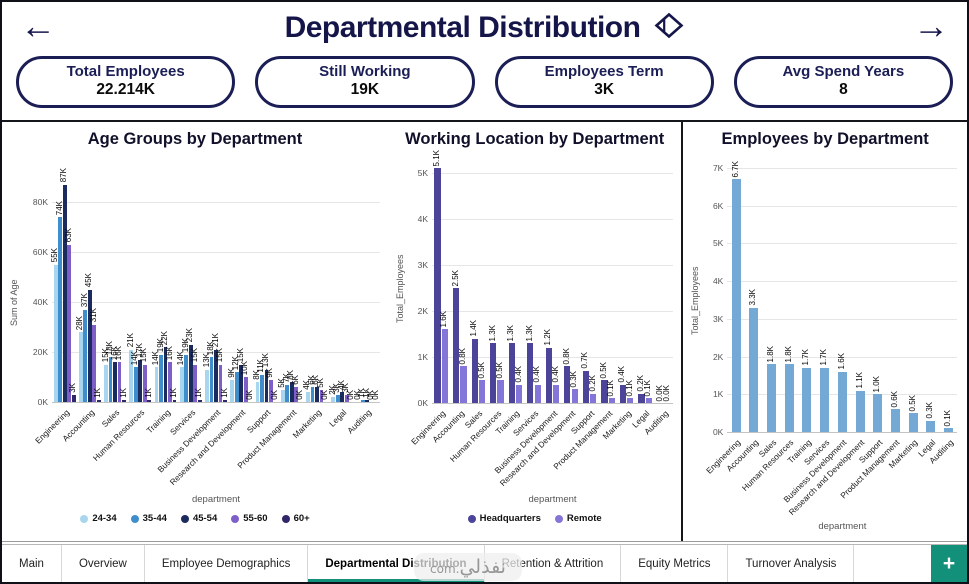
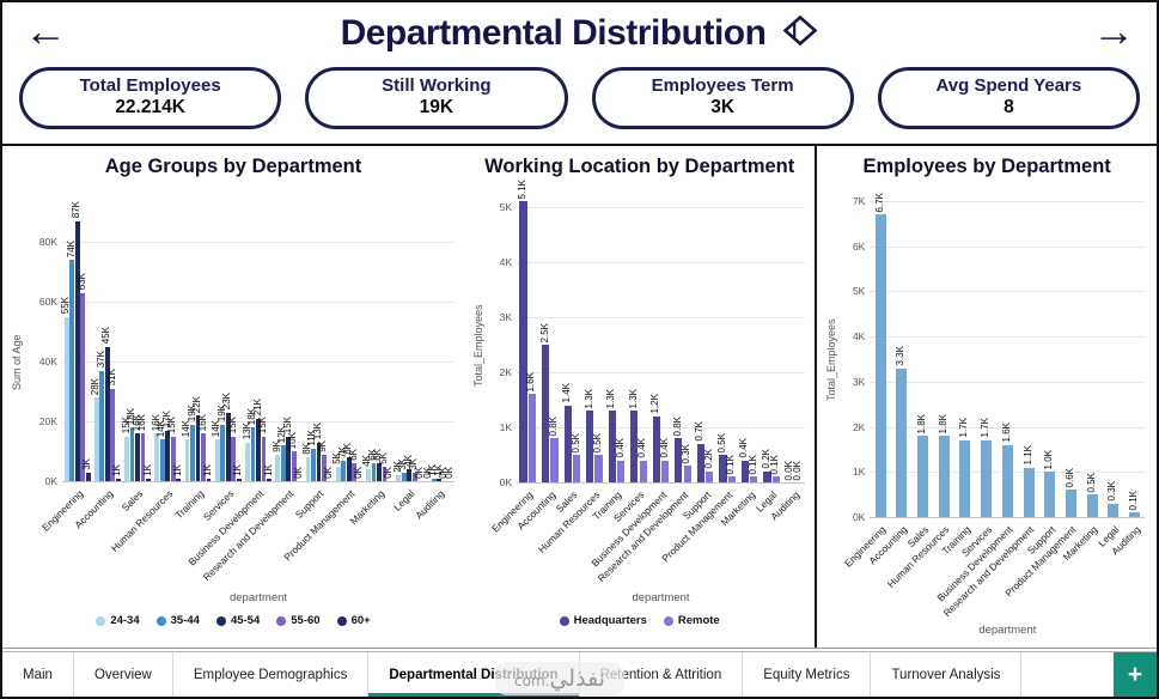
Age Groups by Department/24-34/Human Resources: 21K -> 16K
